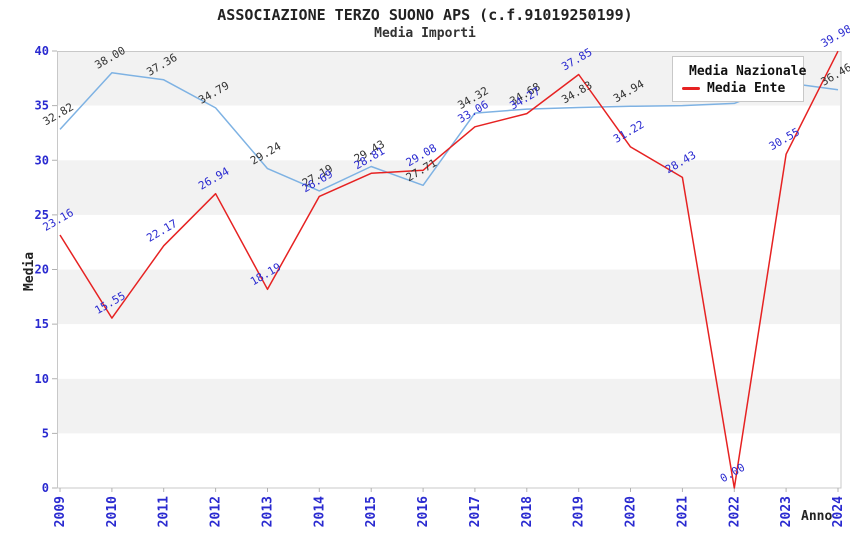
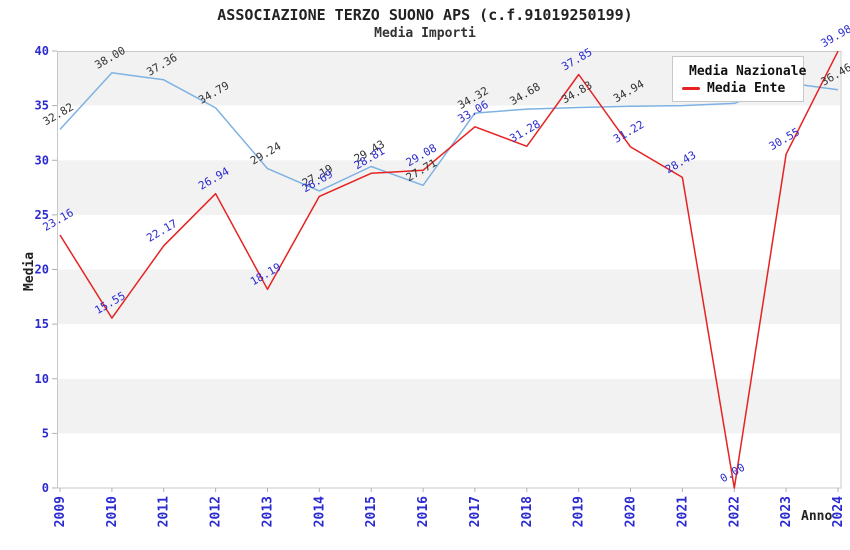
Media Ente/2018: 34.27 -> 31.28
